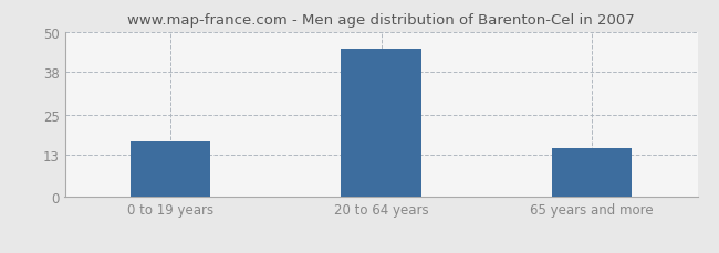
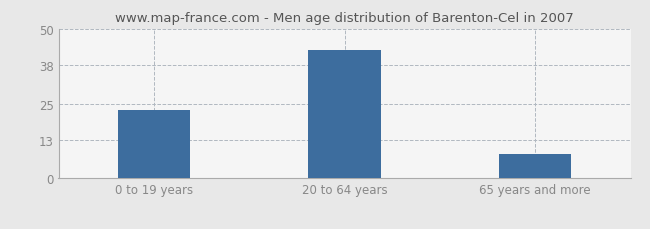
0 to 19 years: 17 -> 23
20 to 64 years: 45 -> 43
65 years and more: 15 -> 8
